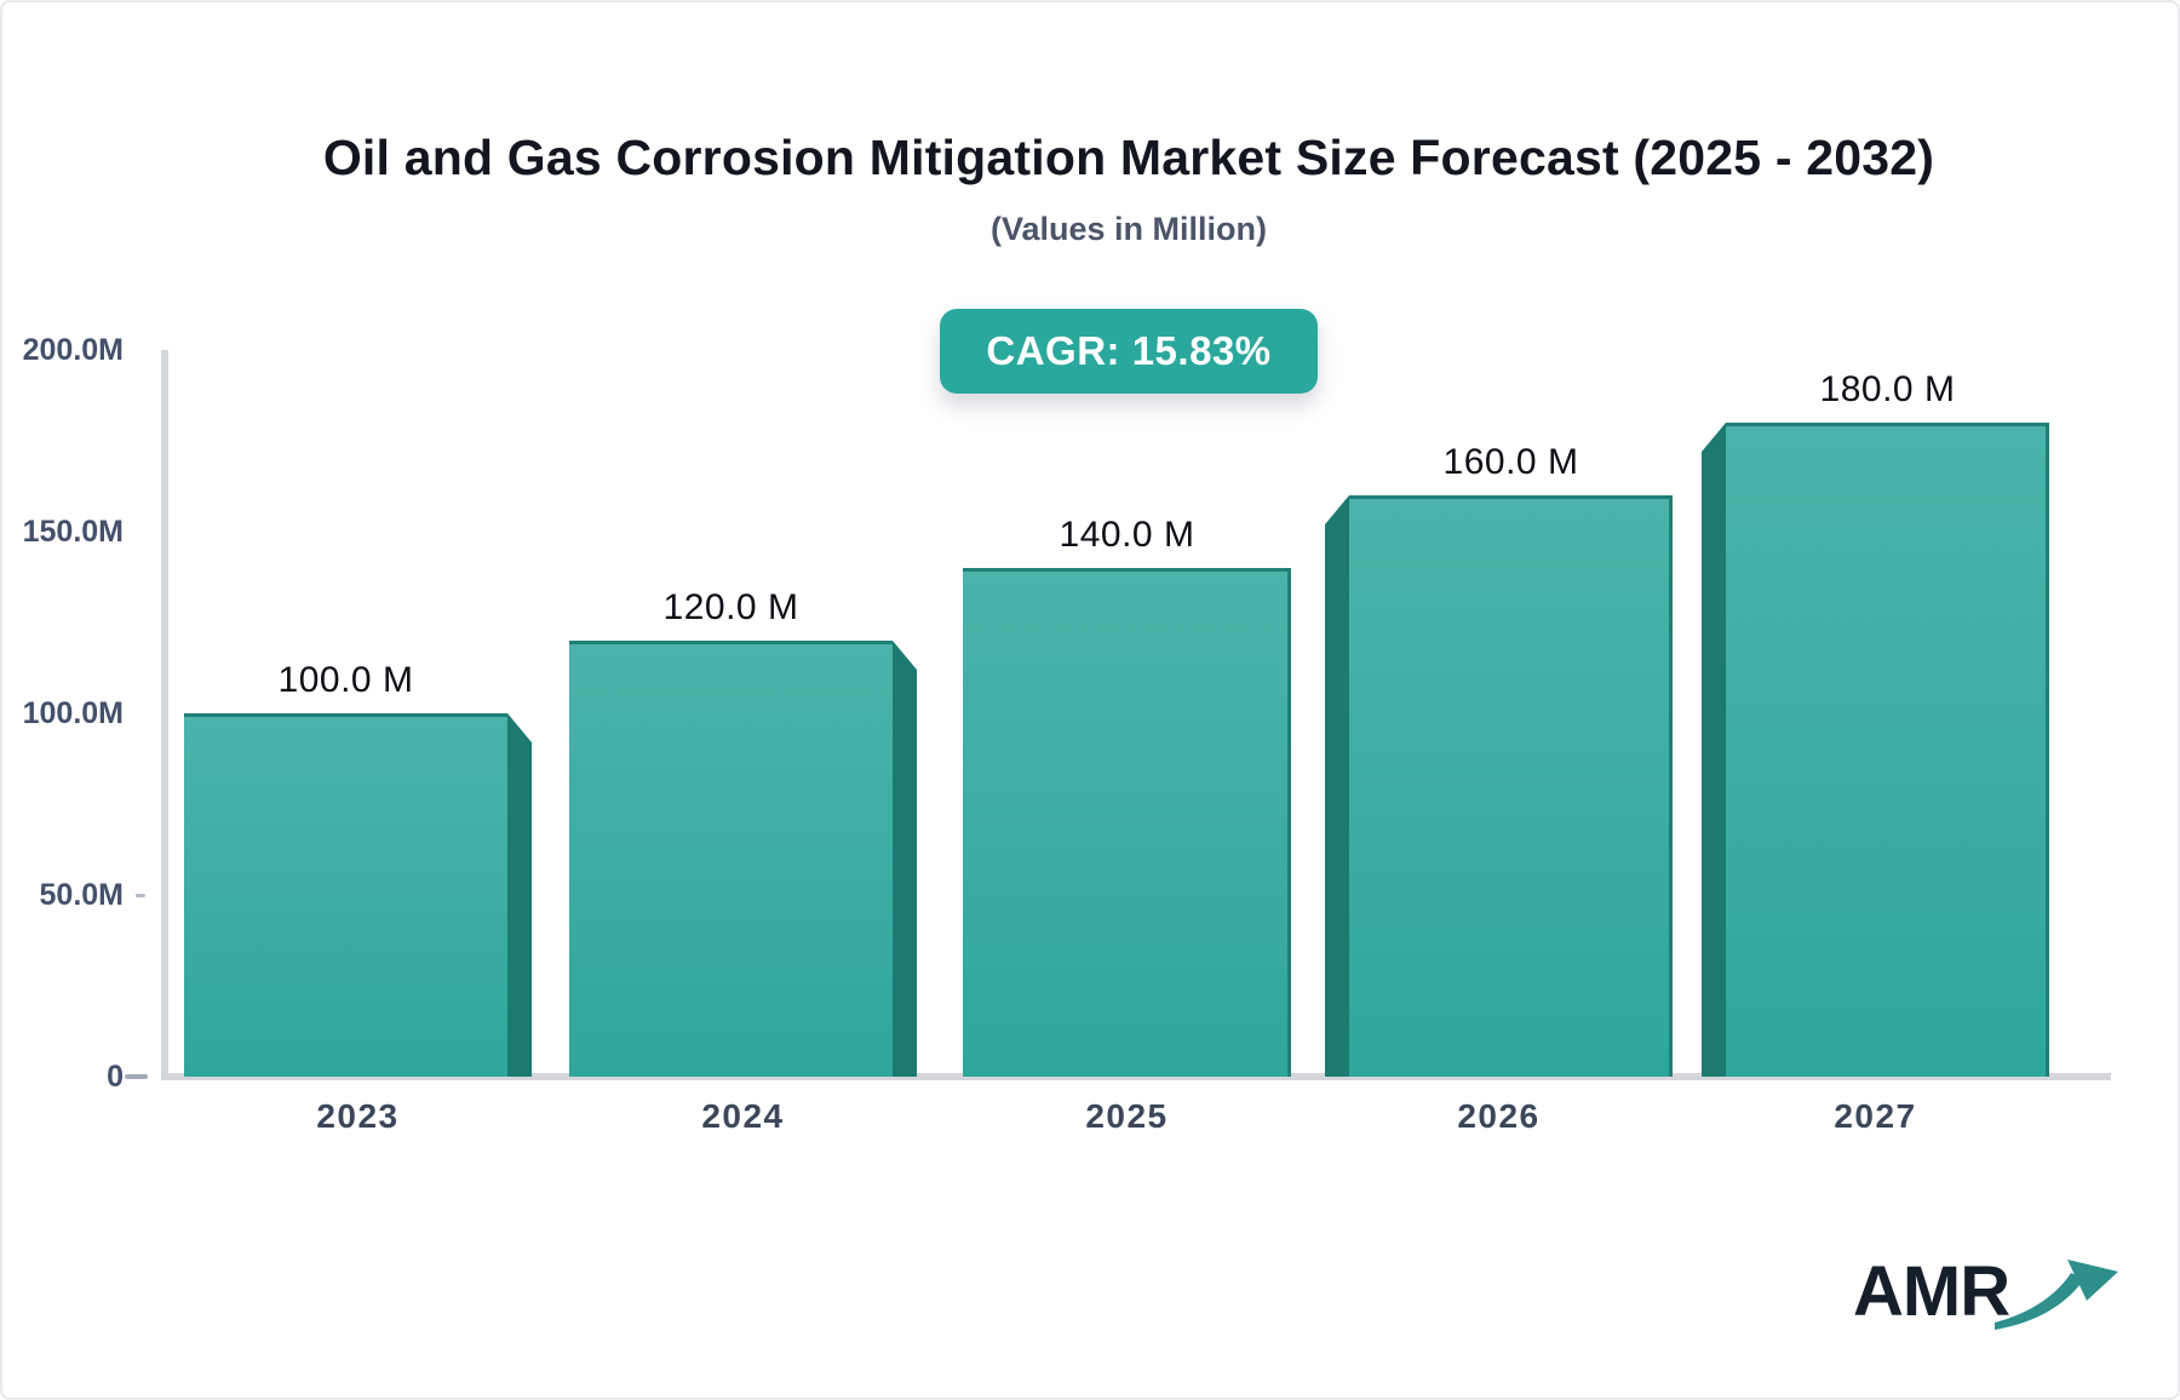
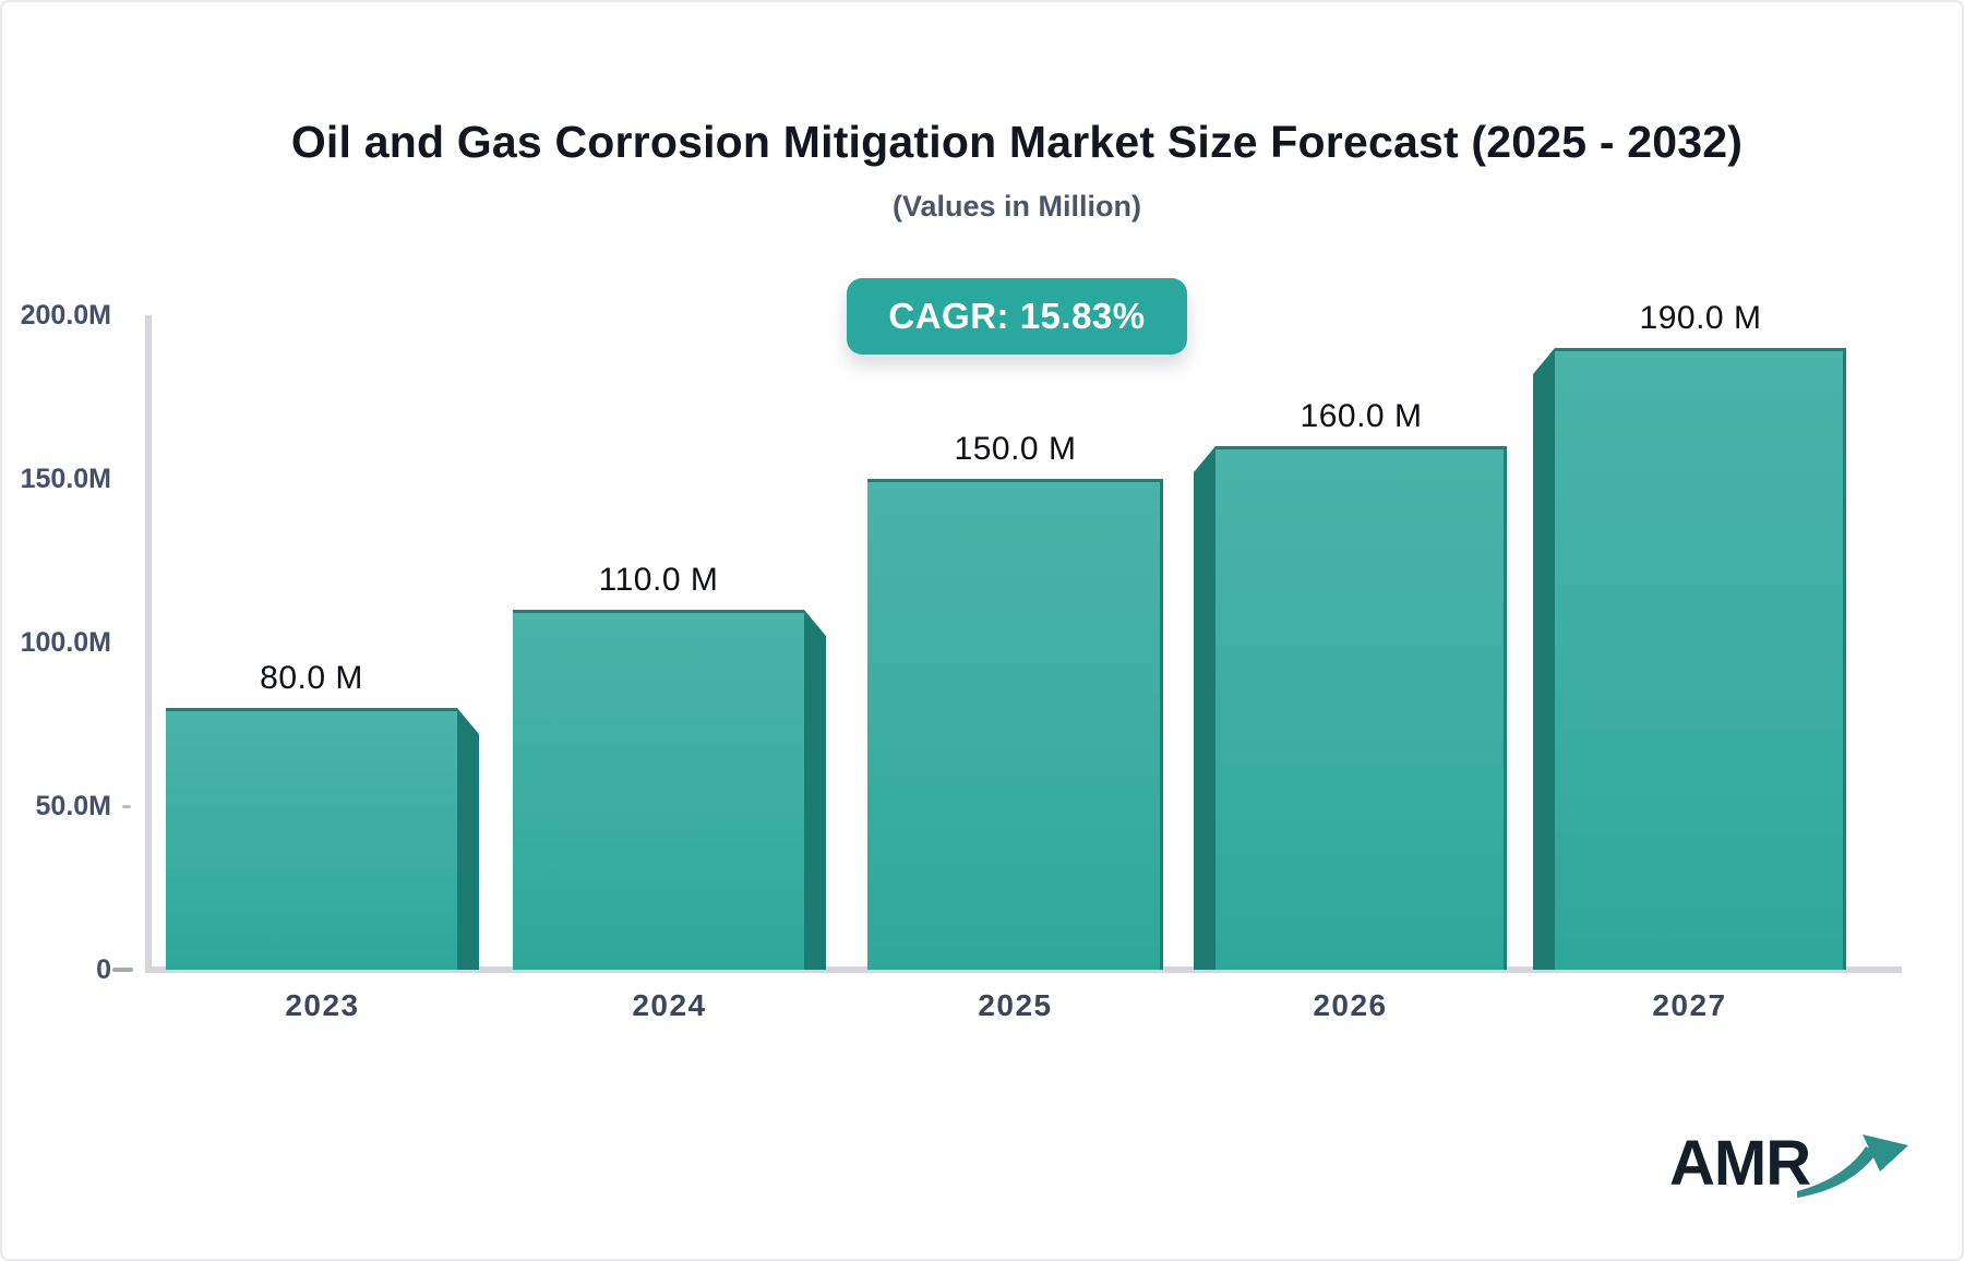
2023: 100.0 -> 80.0
2024: 120.0 -> 110.0
2025: 140.0 -> 150.0
2027: 180.0 -> 190.0
